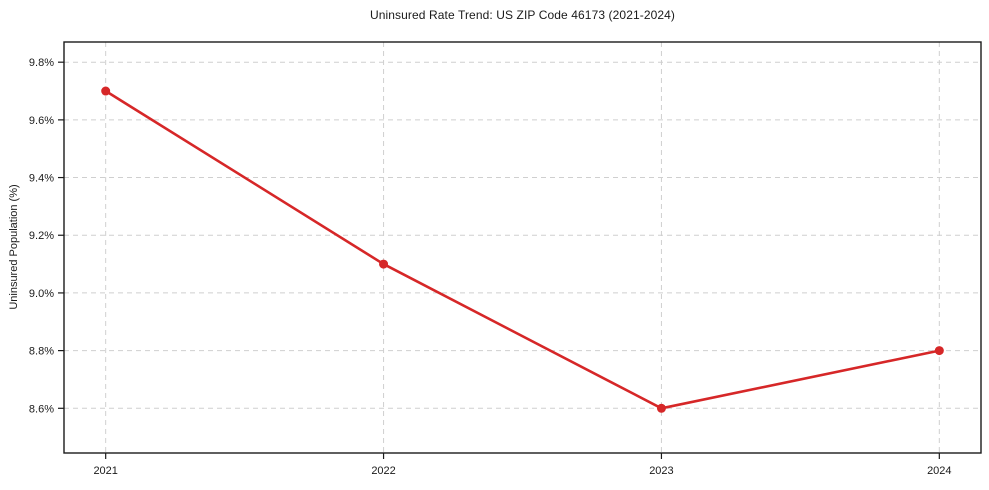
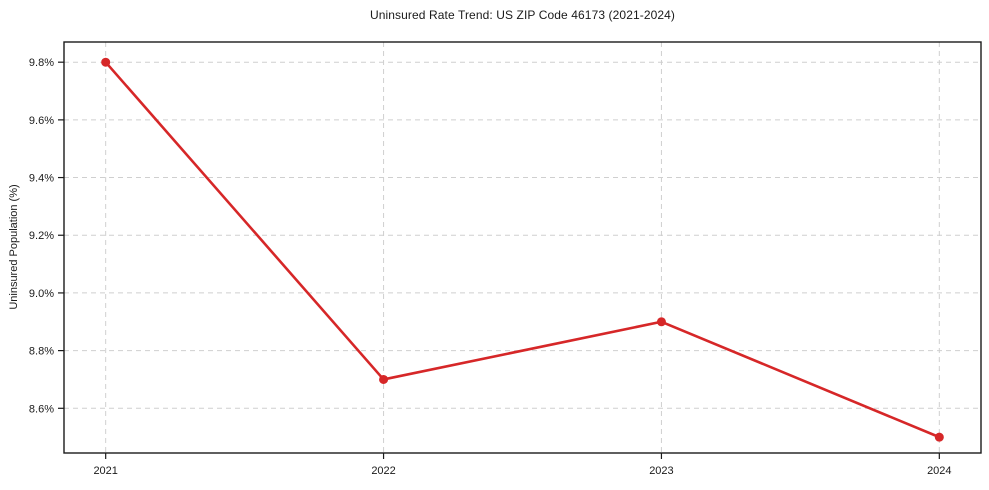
2021: 9.7% -> 9.8%
2022: 9.1% -> 8.7%
2023: 8.6% -> 8.9%
2024: 8.8% -> 8.5%
